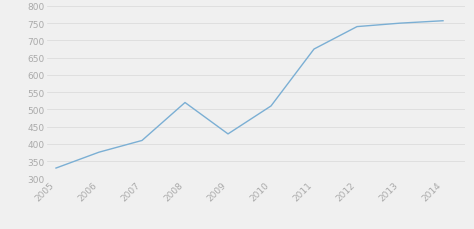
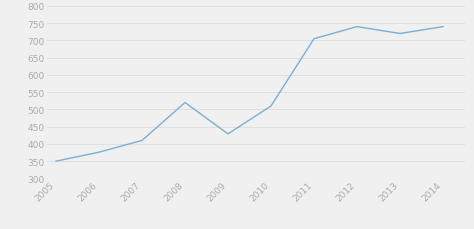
2005: 330 -> 350
2011: 675 -> 705
2013: 750 -> 720
2014: 757 -> 740
